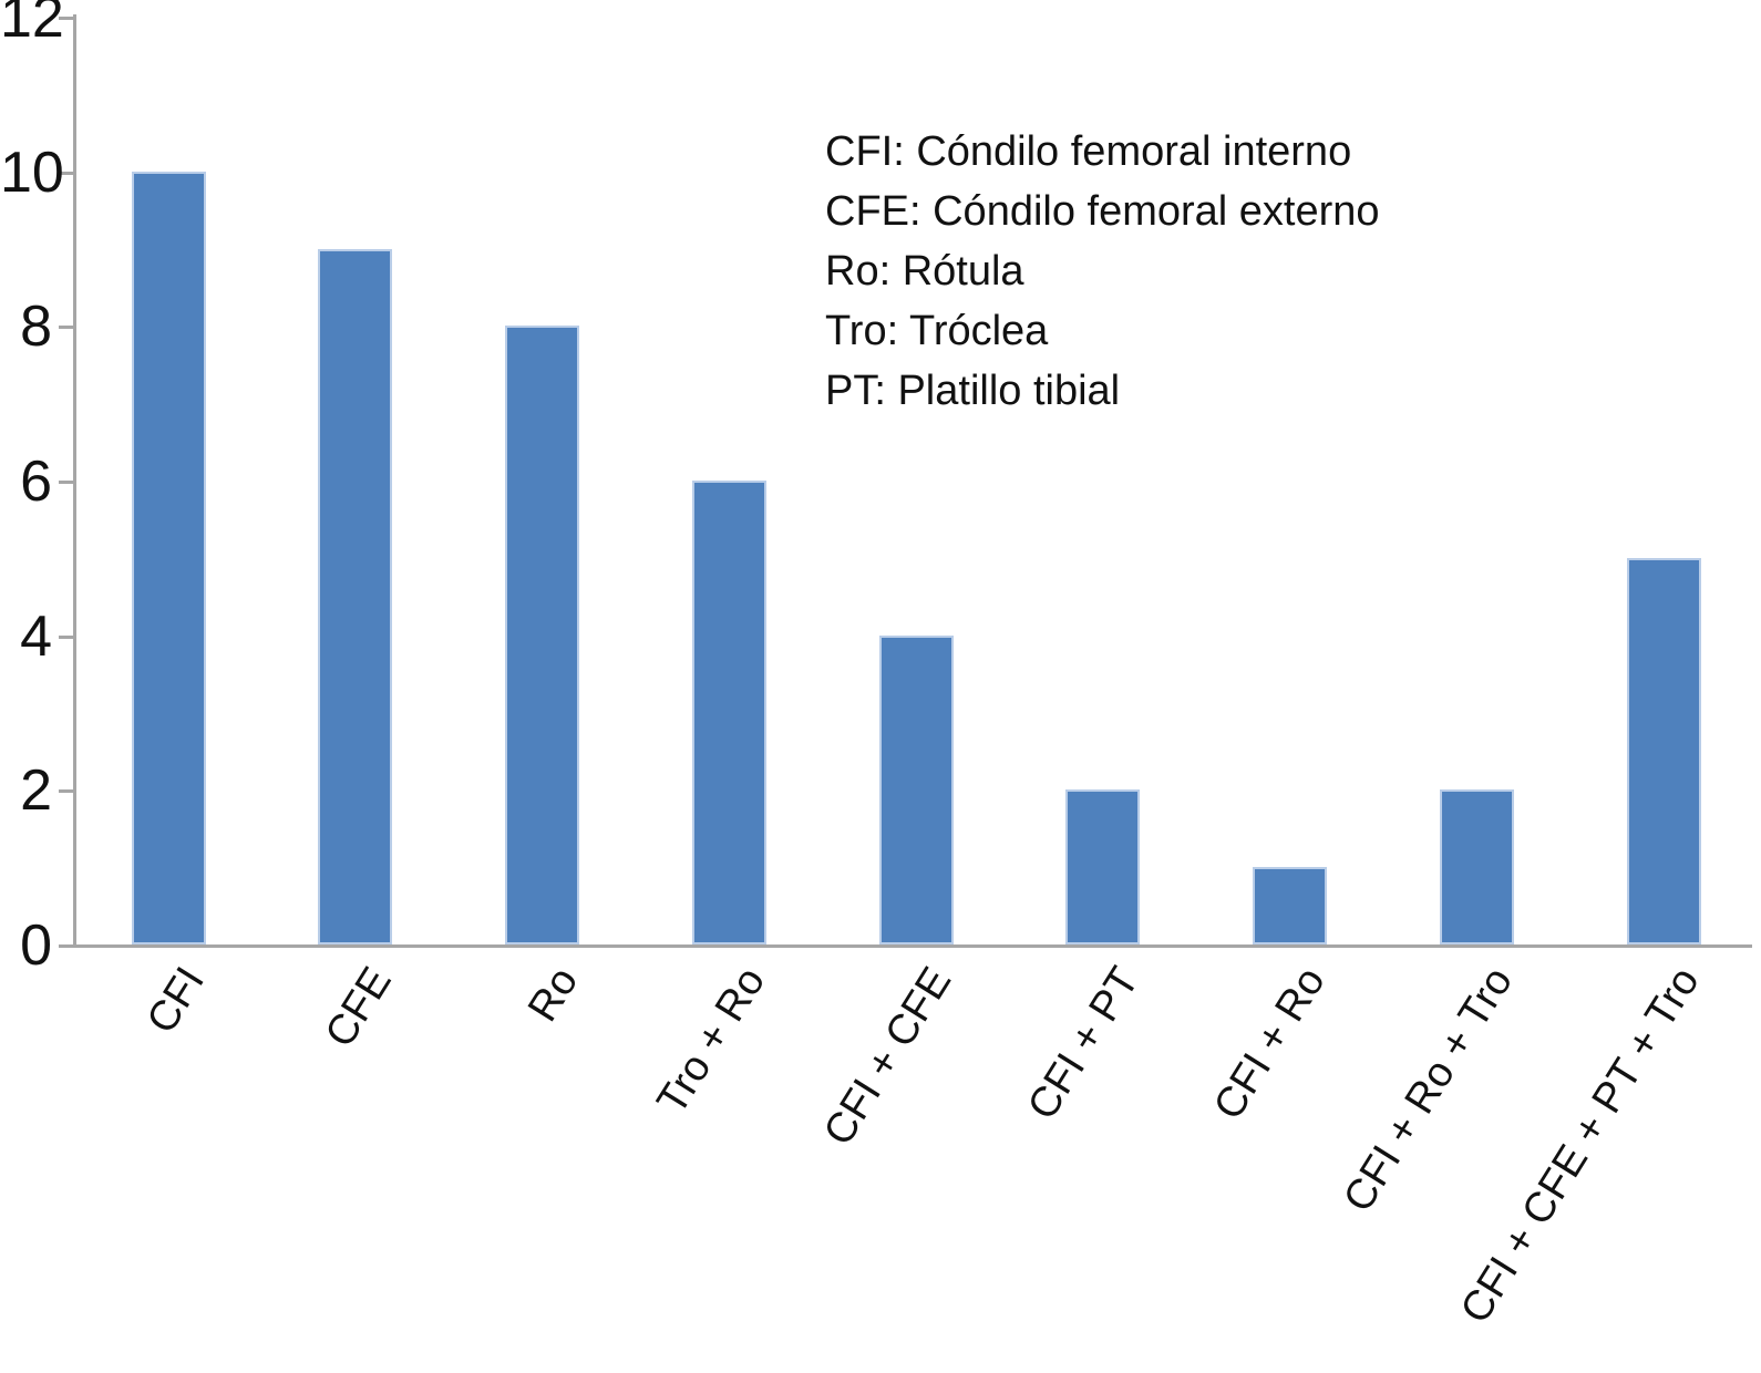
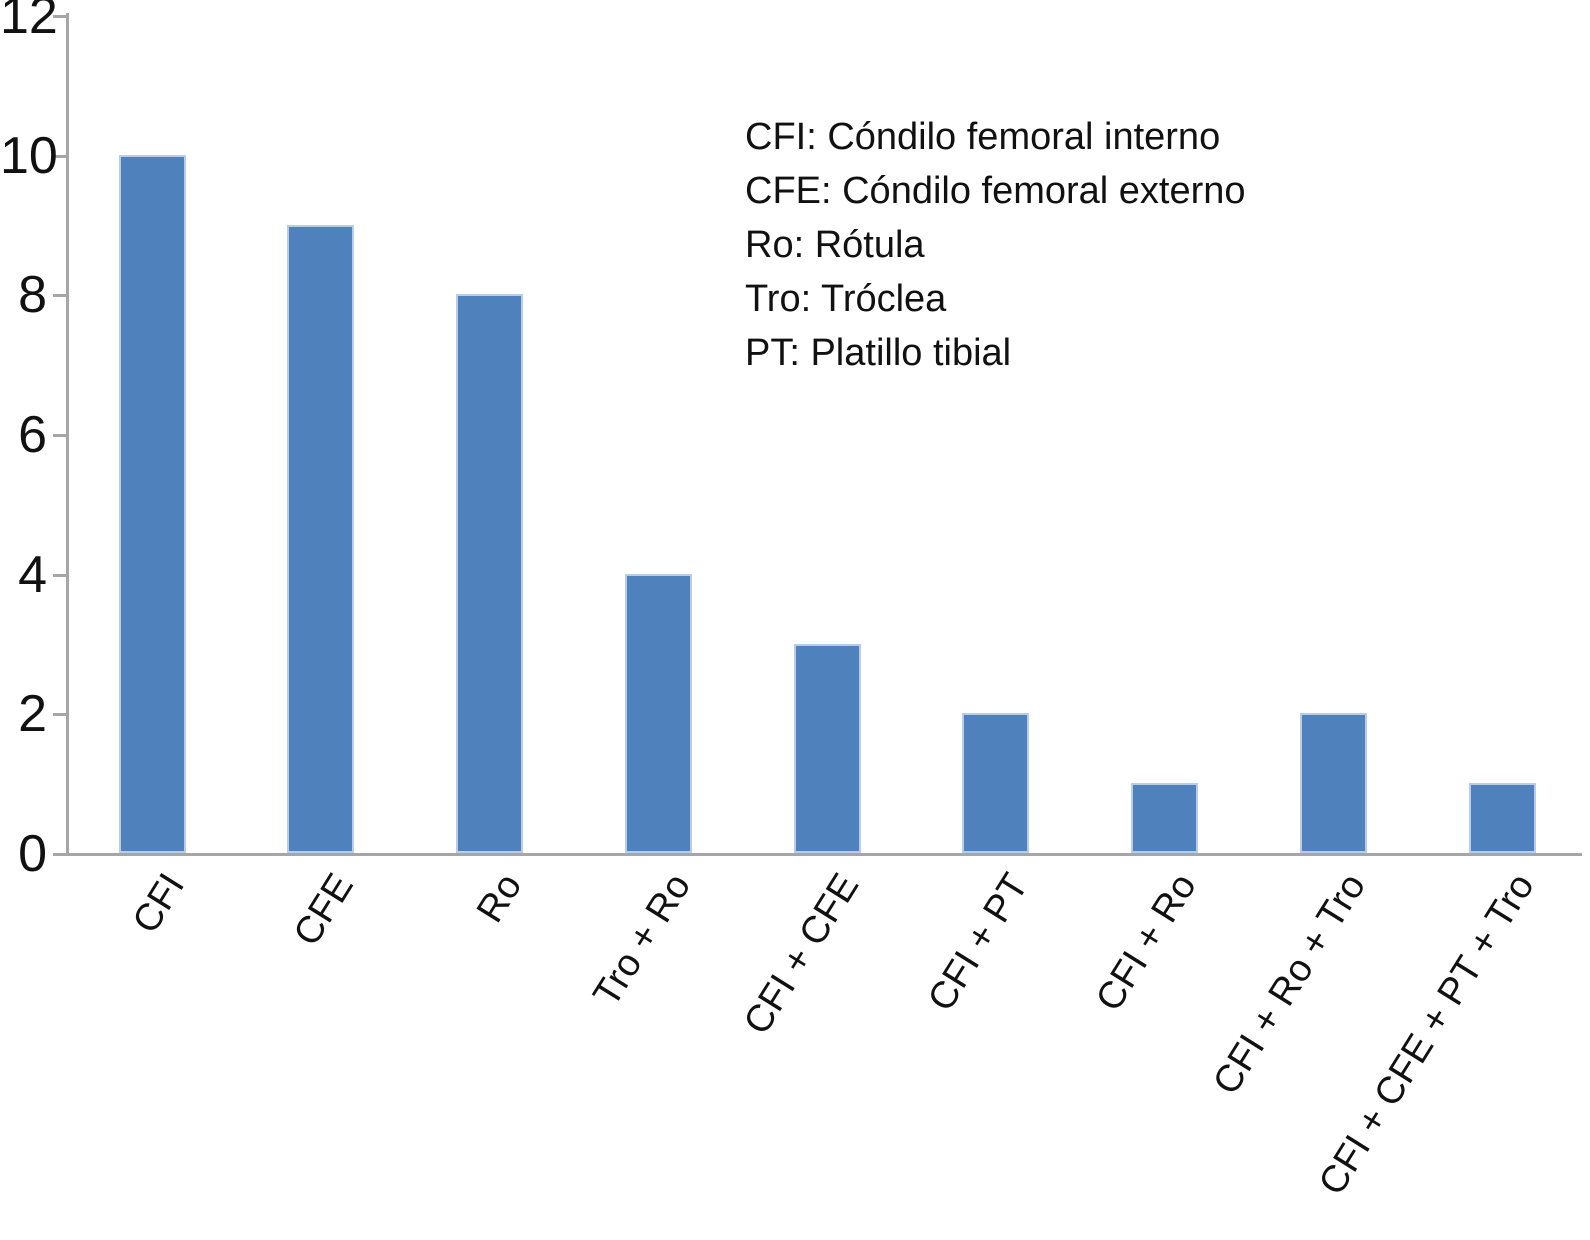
Tro + Ro: 6 -> 4
CFI + CFE: 4 -> 3
CFI + CFE + PT + Tro: 5 -> 1
